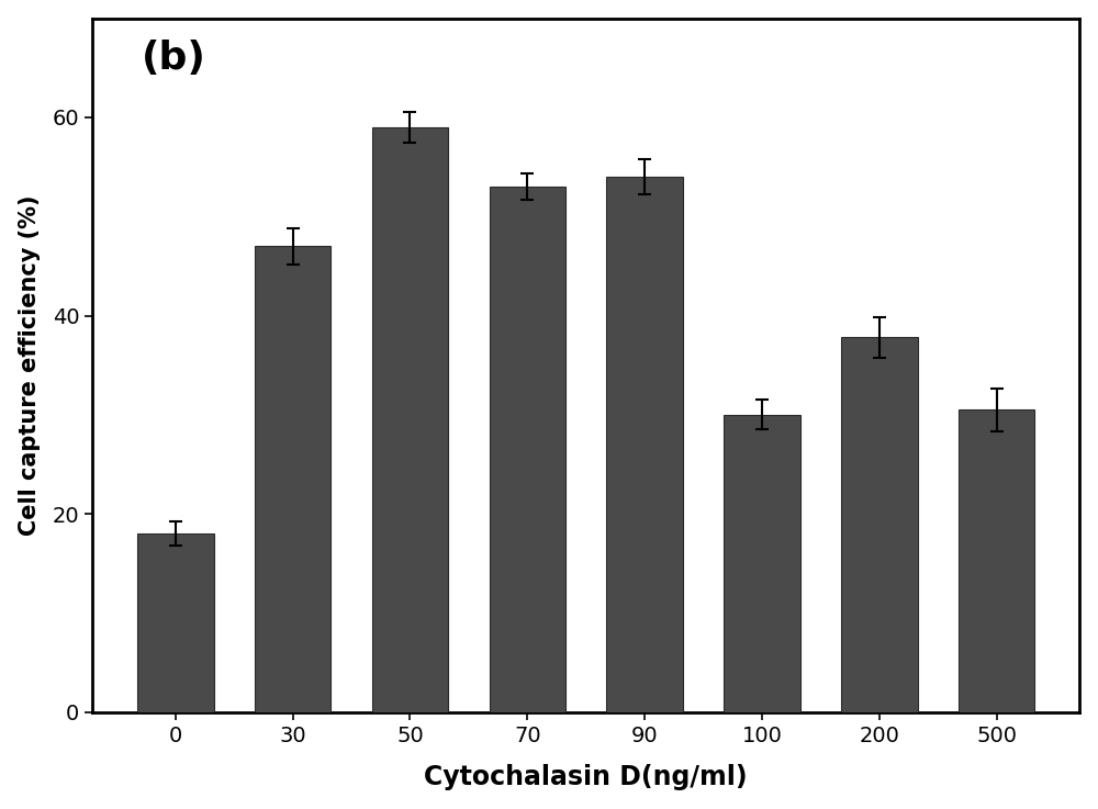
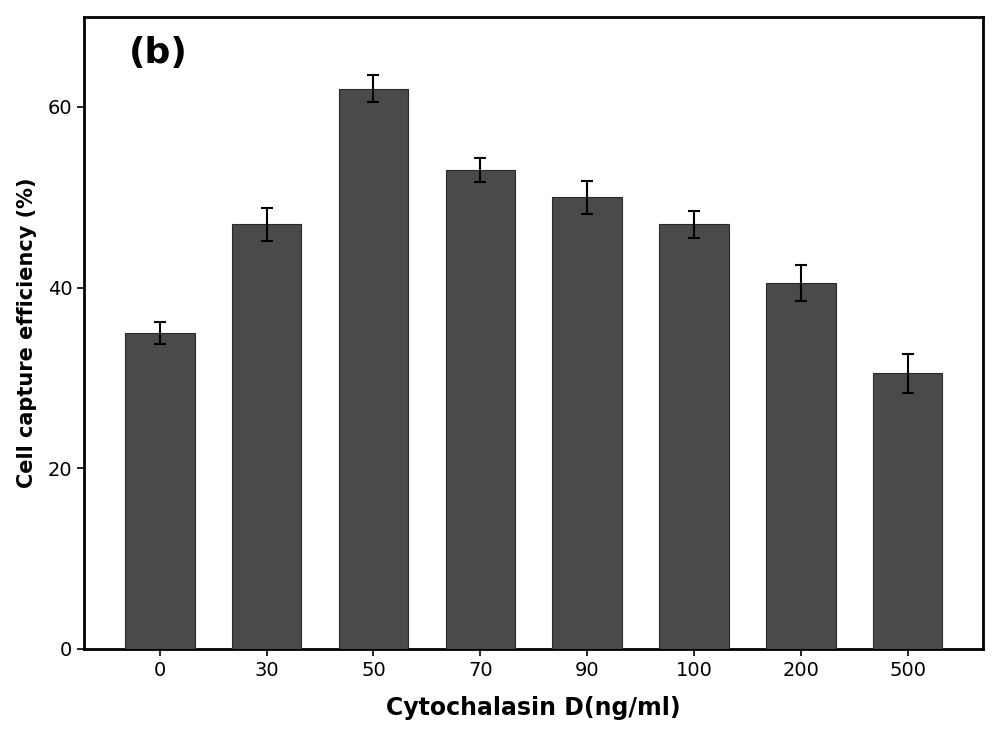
0: 18.0 -> 35.0
50: 59.0 -> 62.0
90: 54.0 -> 50.0
100: 30.0 -> 47.0
200: 37.8 -> 40.5
